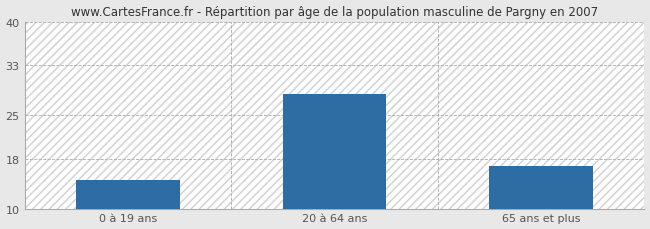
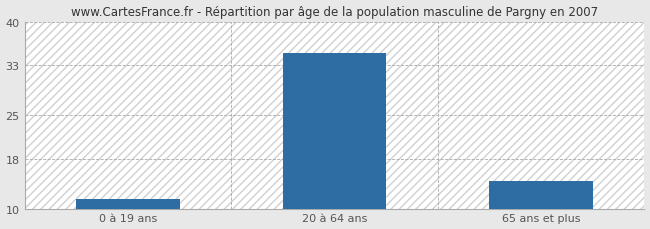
0 à 19 ans: 14.6 -> 11.5
20 à 64 ans: 28.4 -> 35.0
65 ans et plus: 16.8 -> 14.5
